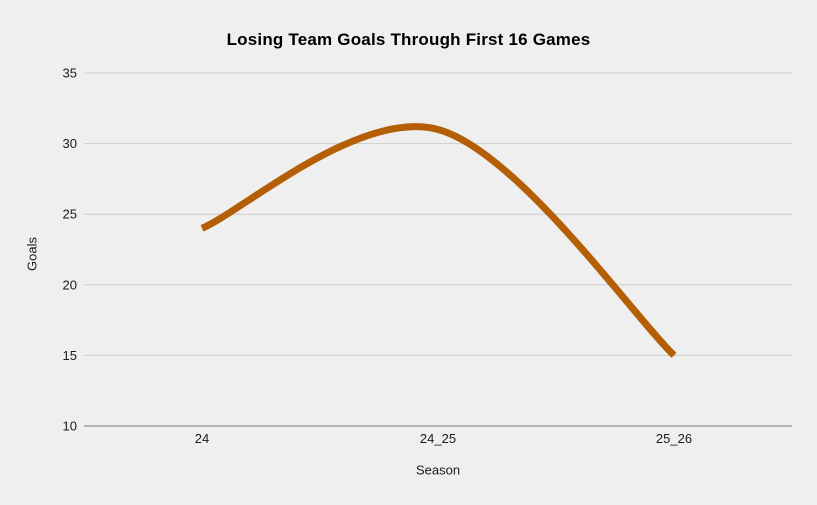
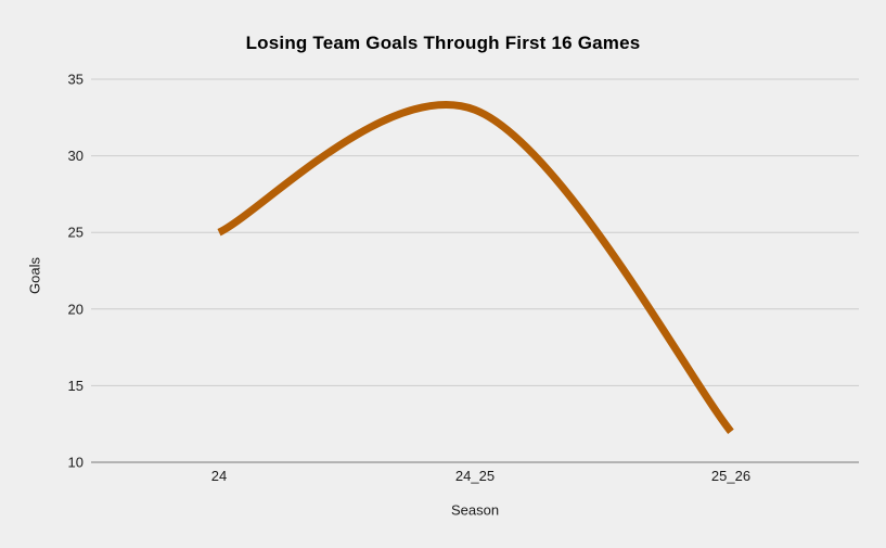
24: 24 -> 25
24_25: 31 -> 33
25_26: 15 -> 12
